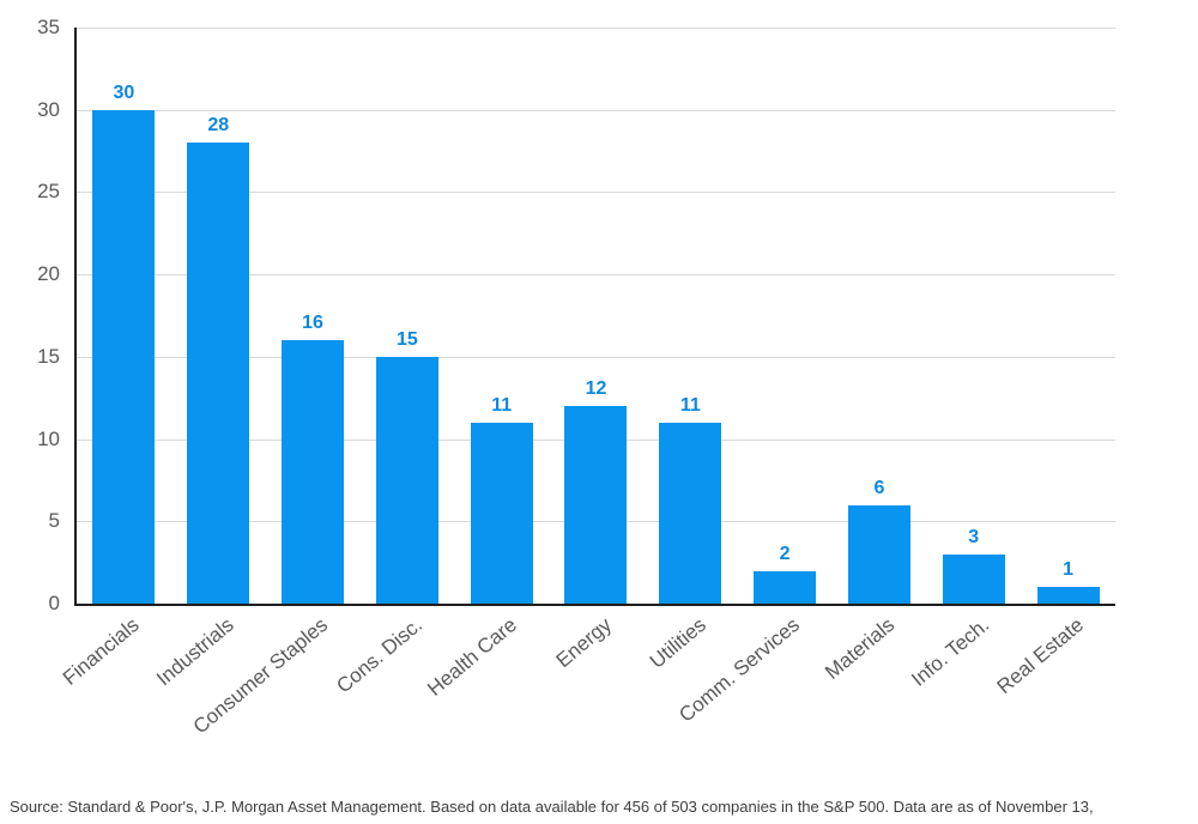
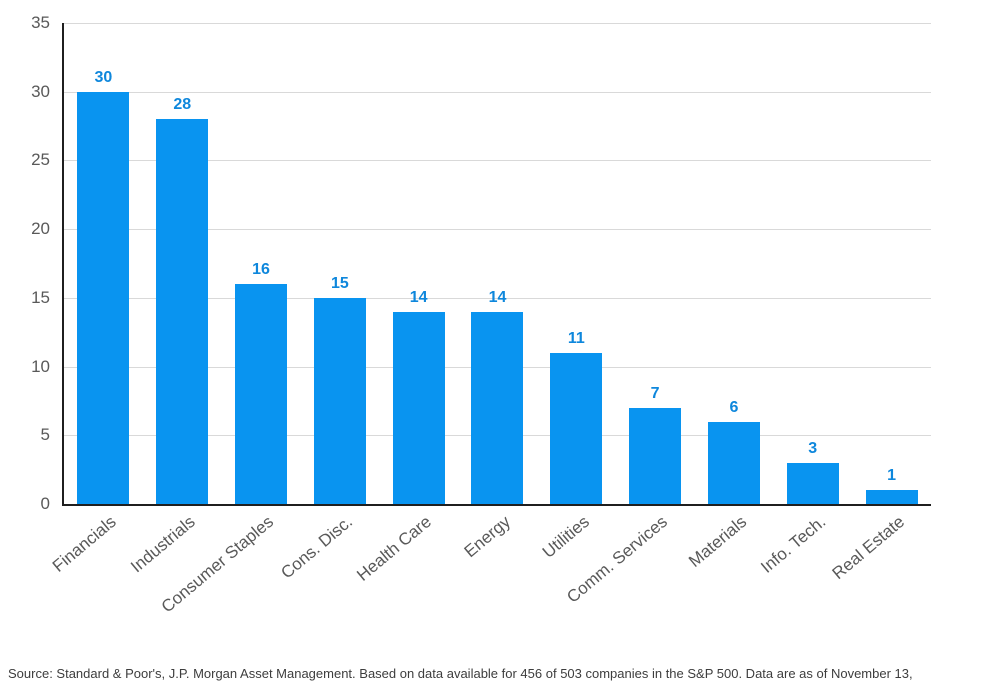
Health Care: 11 -> 14
Energy: 12 -> 14
Comm. Services: 2 -> 7
